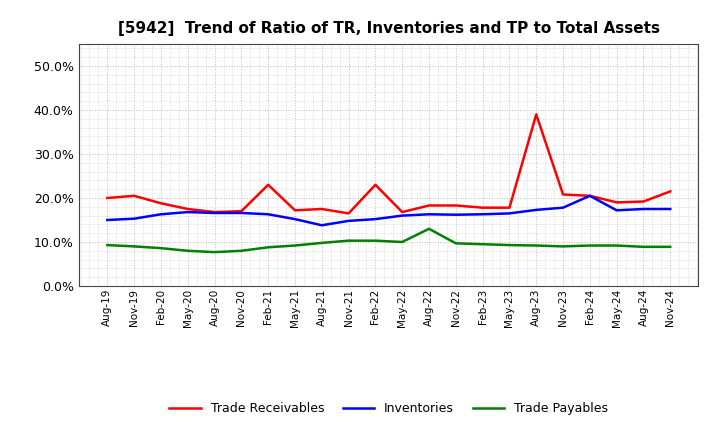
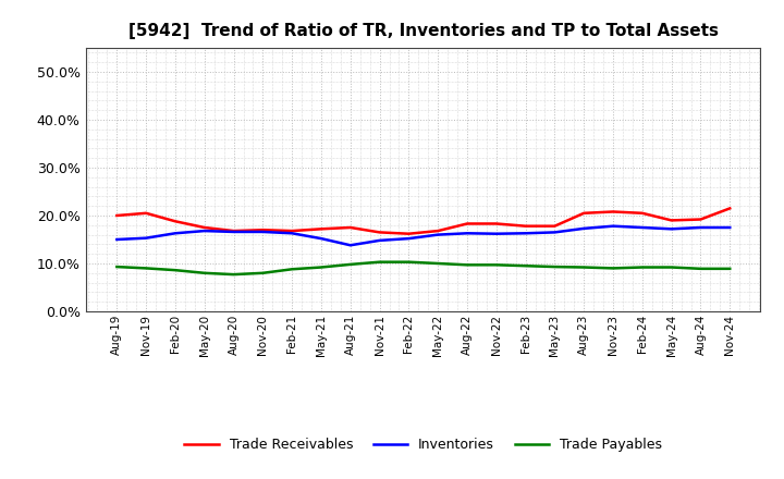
Trade Receivables/Feb-21: 23.0% -> 16.8%
Trade Receivables/Feb-22: 23.0% -> 16.2%
Trade Payables/Aug-22: 13.0% -> 9.7%
Trade Receivables/Aug-23: 39.0% -> 20.5%
Inventories/Feb-24: 20.5% -> 17.5%
